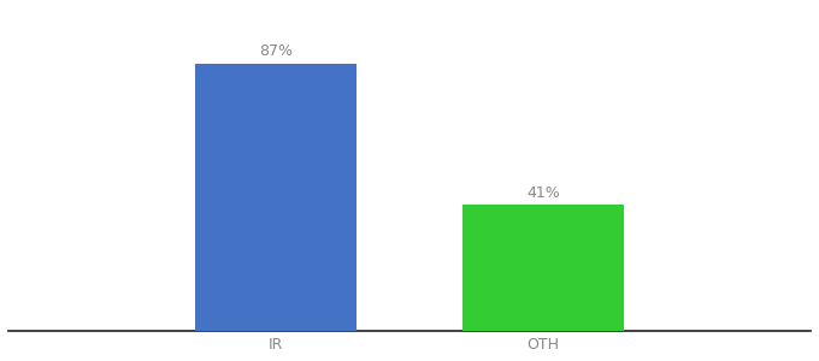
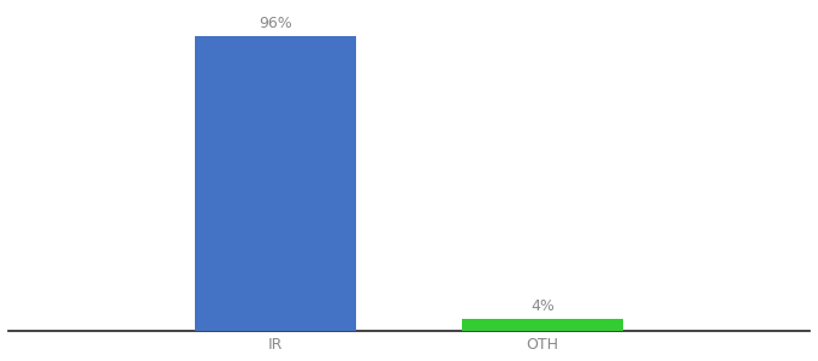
IR: 87% -> 96%
OTH: 41% -> 4%
